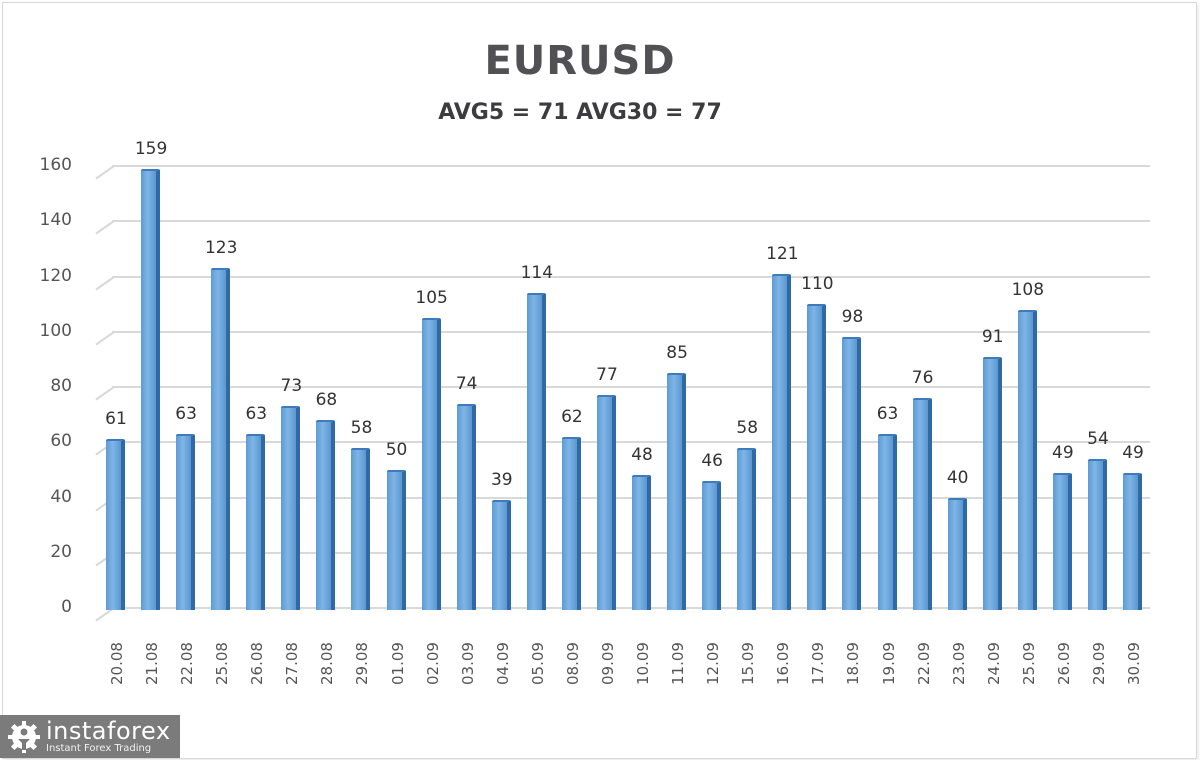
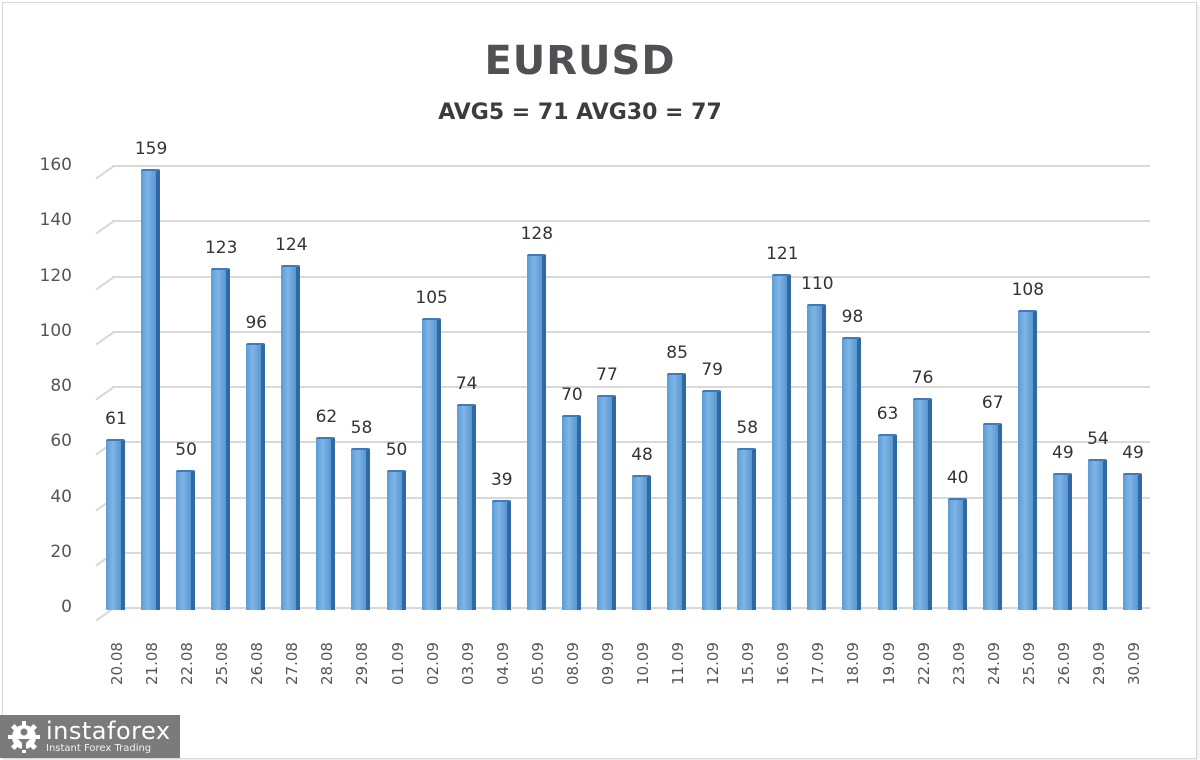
22.08: 63 -> 50
26.08: 63 -> 96
27.08: 73 -> 124
28.08: 68 -> 62
05.09: 114 -> 128
08.09: 62 -> 70
12.09: 46 -> 79
24.09: 91 -> 67
